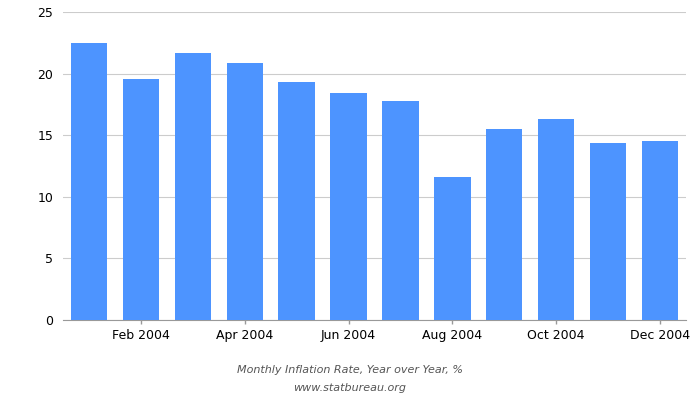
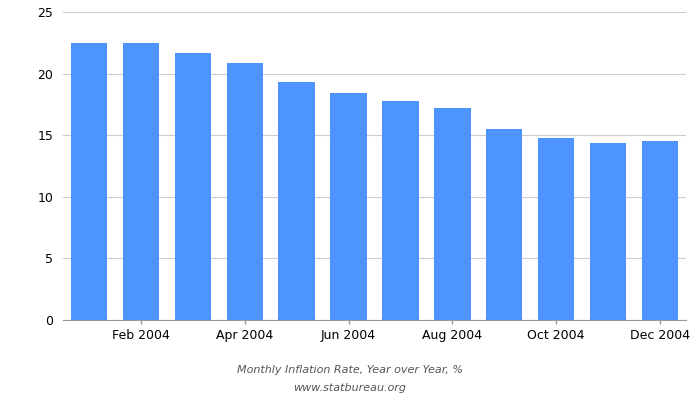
Feb 2004: 19.6 -> 22.5
Aug 2004: 11.6 -> 17.2
Oct 2004: 16.3 -> 14.8
